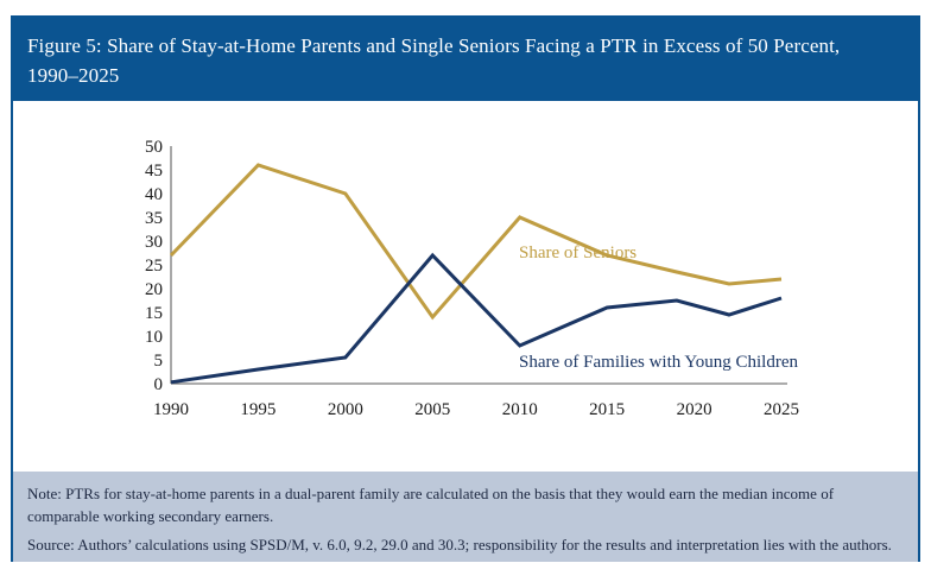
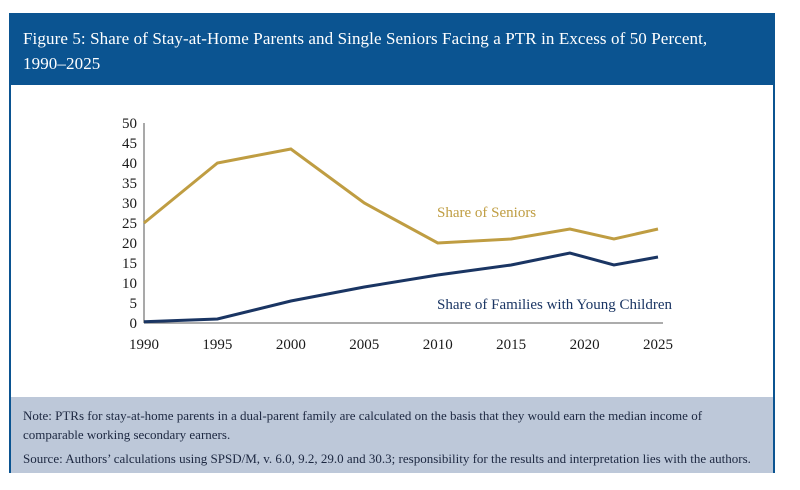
Share of Seniors/1990: 27 -> 25
Share of Seniors/1995: 46 -> 40
Share of Families with Young Children/1995: 3 -> 1
Share of Seniors/2000: 40 -> 44
Share of Seniors/2005: 14 -> 30
Share of Families with Young Children/2005: 27 -> 9
Share of Seniors/2010: 35 -> 20
Share of Families with Young Children/2010: 8 -> 12
Share of Seniors/2015: 27 -> 21
Share of Families with Young Children/2015: 16 -> 14
Share of Seniors/2025: 22 -> 24
Share of Families with Young Children/2025: 18 -> 16
